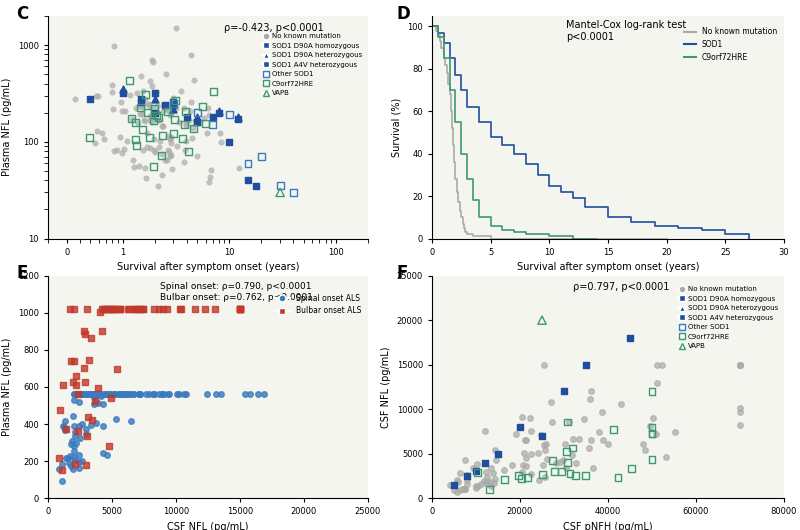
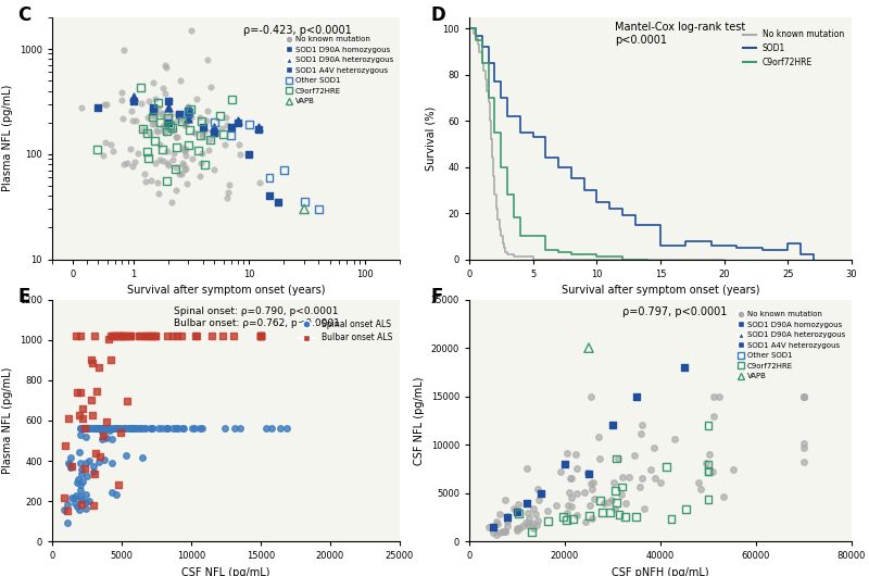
SOD1/5: 48 -> 53
C9orf72HRE/5: 6 -> 10
SOD1/15: 10 -> 6
SOD1/25: 2 -> 7
